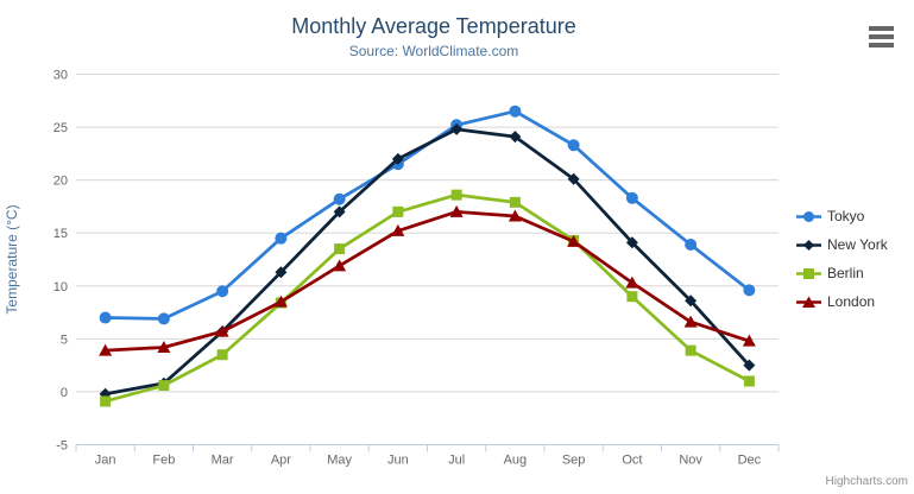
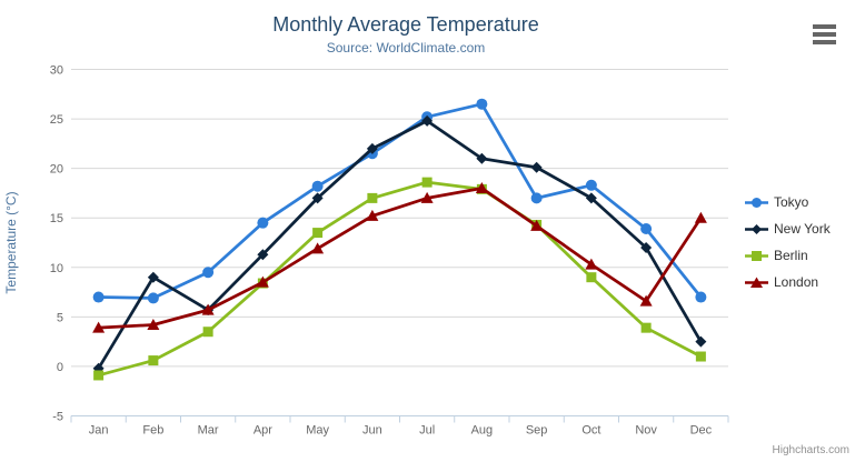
New York/Feb: 1 -> 9
New York/Aug: 24 -> 21
London/Aug: 17 -> 18
Tokyo/Sep: 23 -> 17
New York/Oct: 14 -> 17
New York/Nov: 9 -> 12
Tokyo/Dec: 10 -> 7
London/Dec: 5 -> 15
